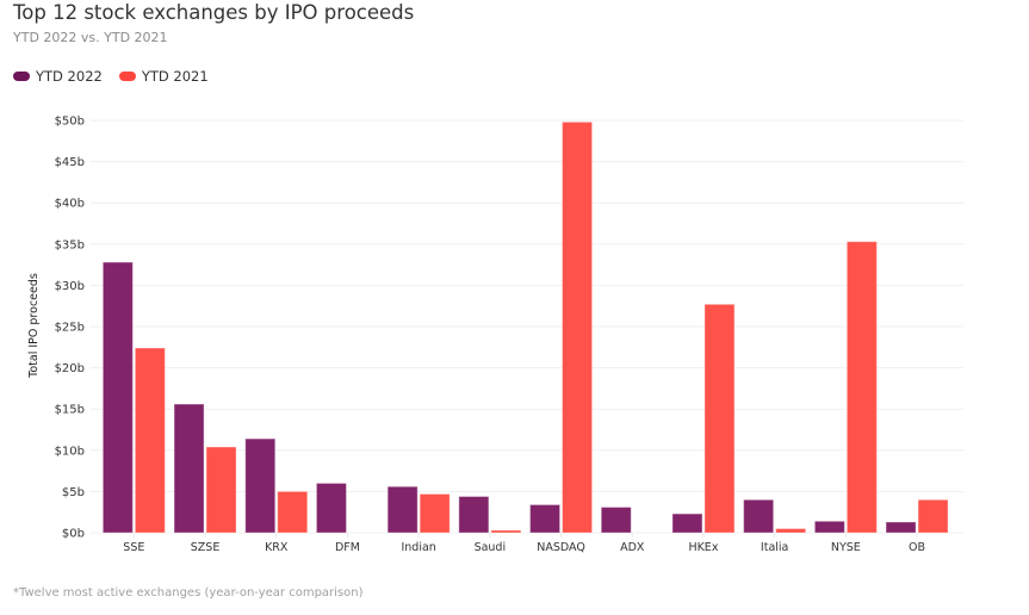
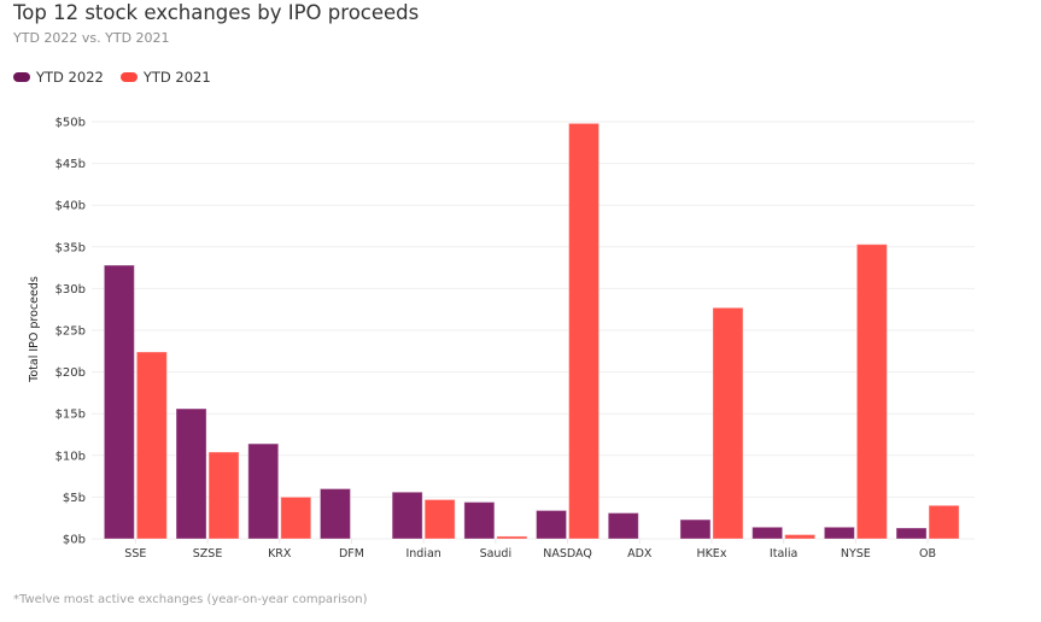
YTD 2022/Italia: $4b -> $1b
